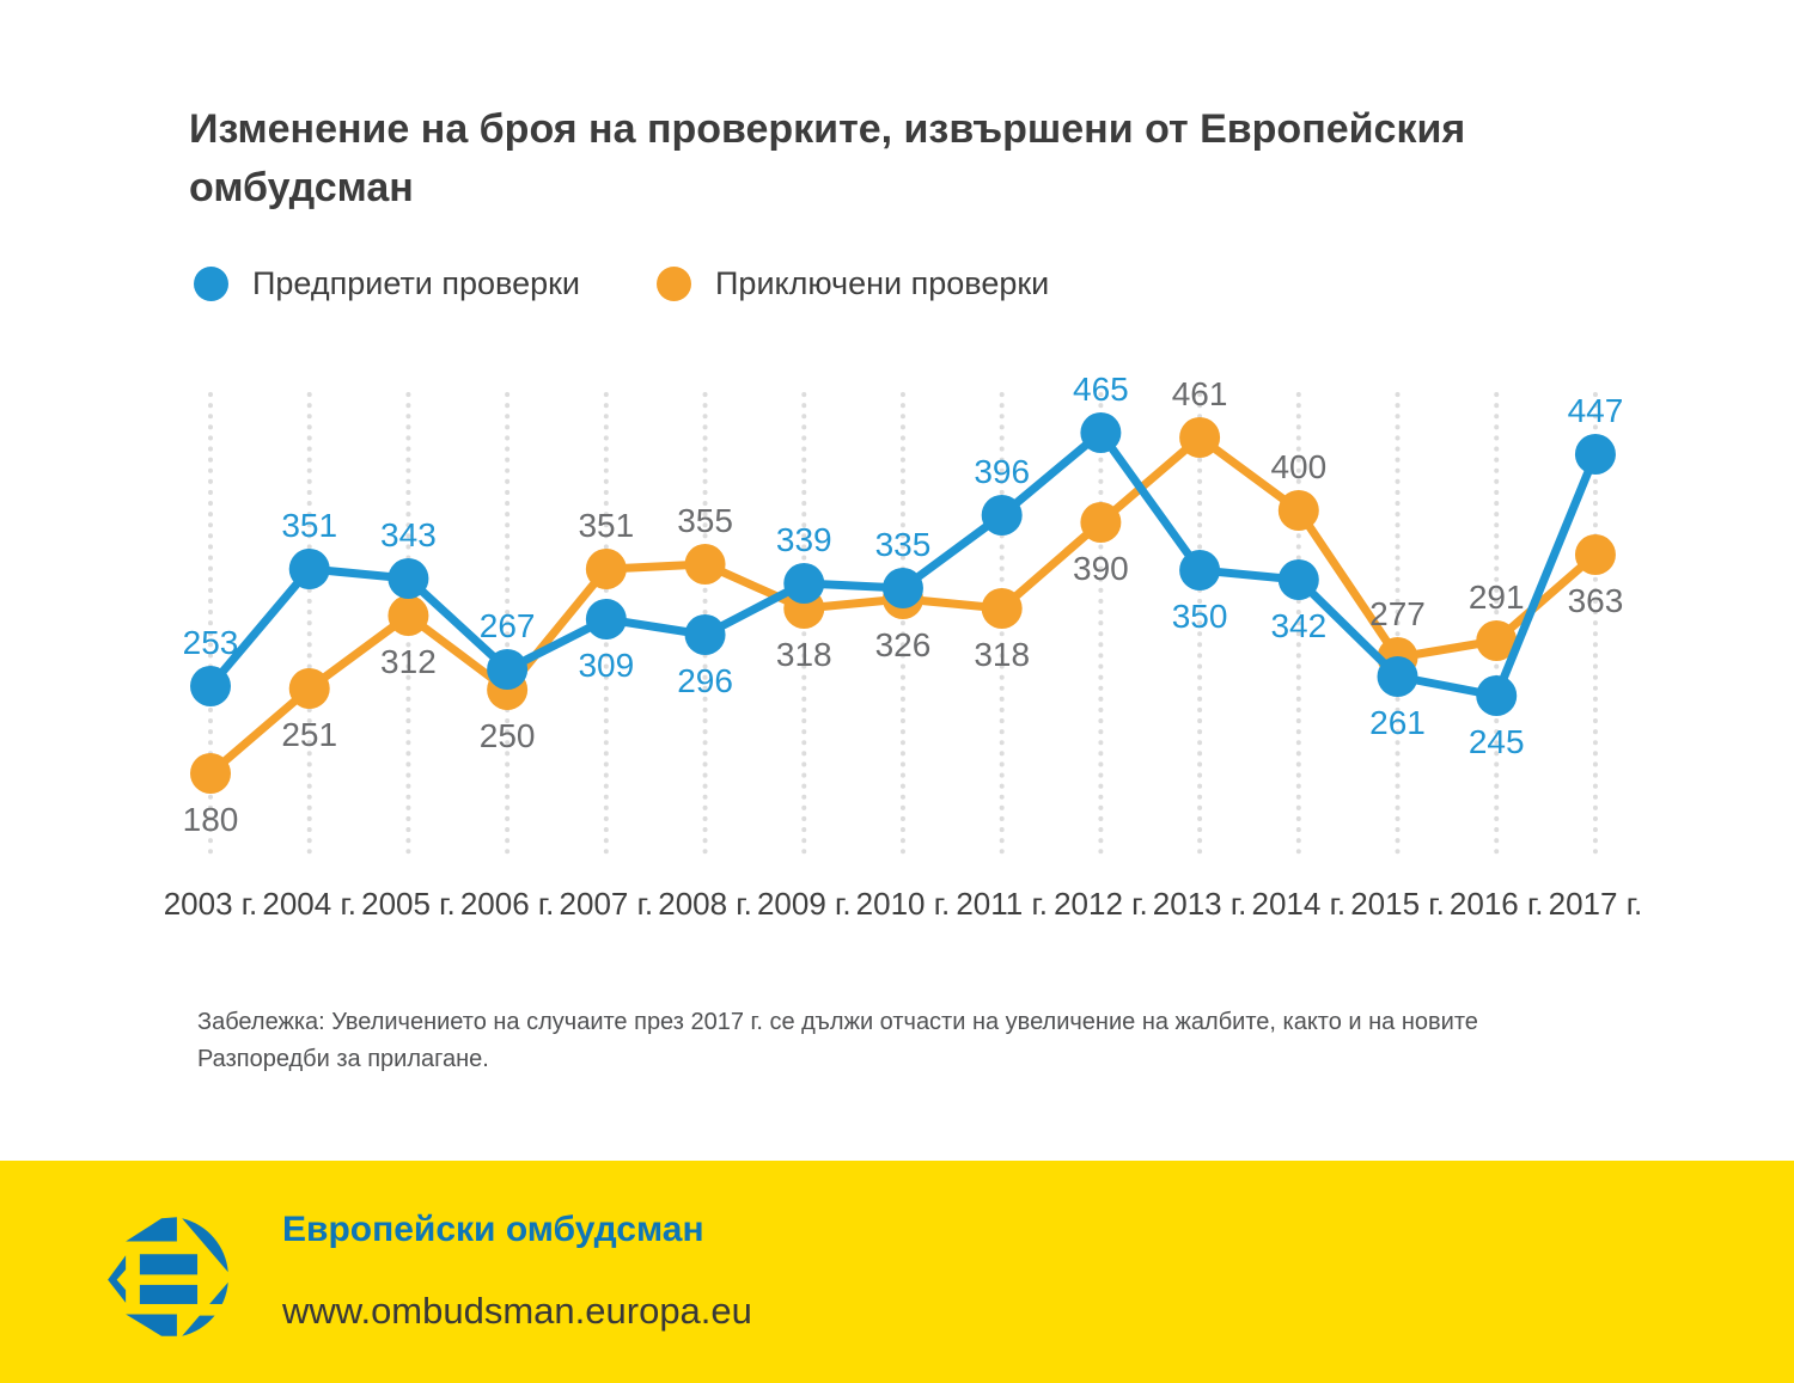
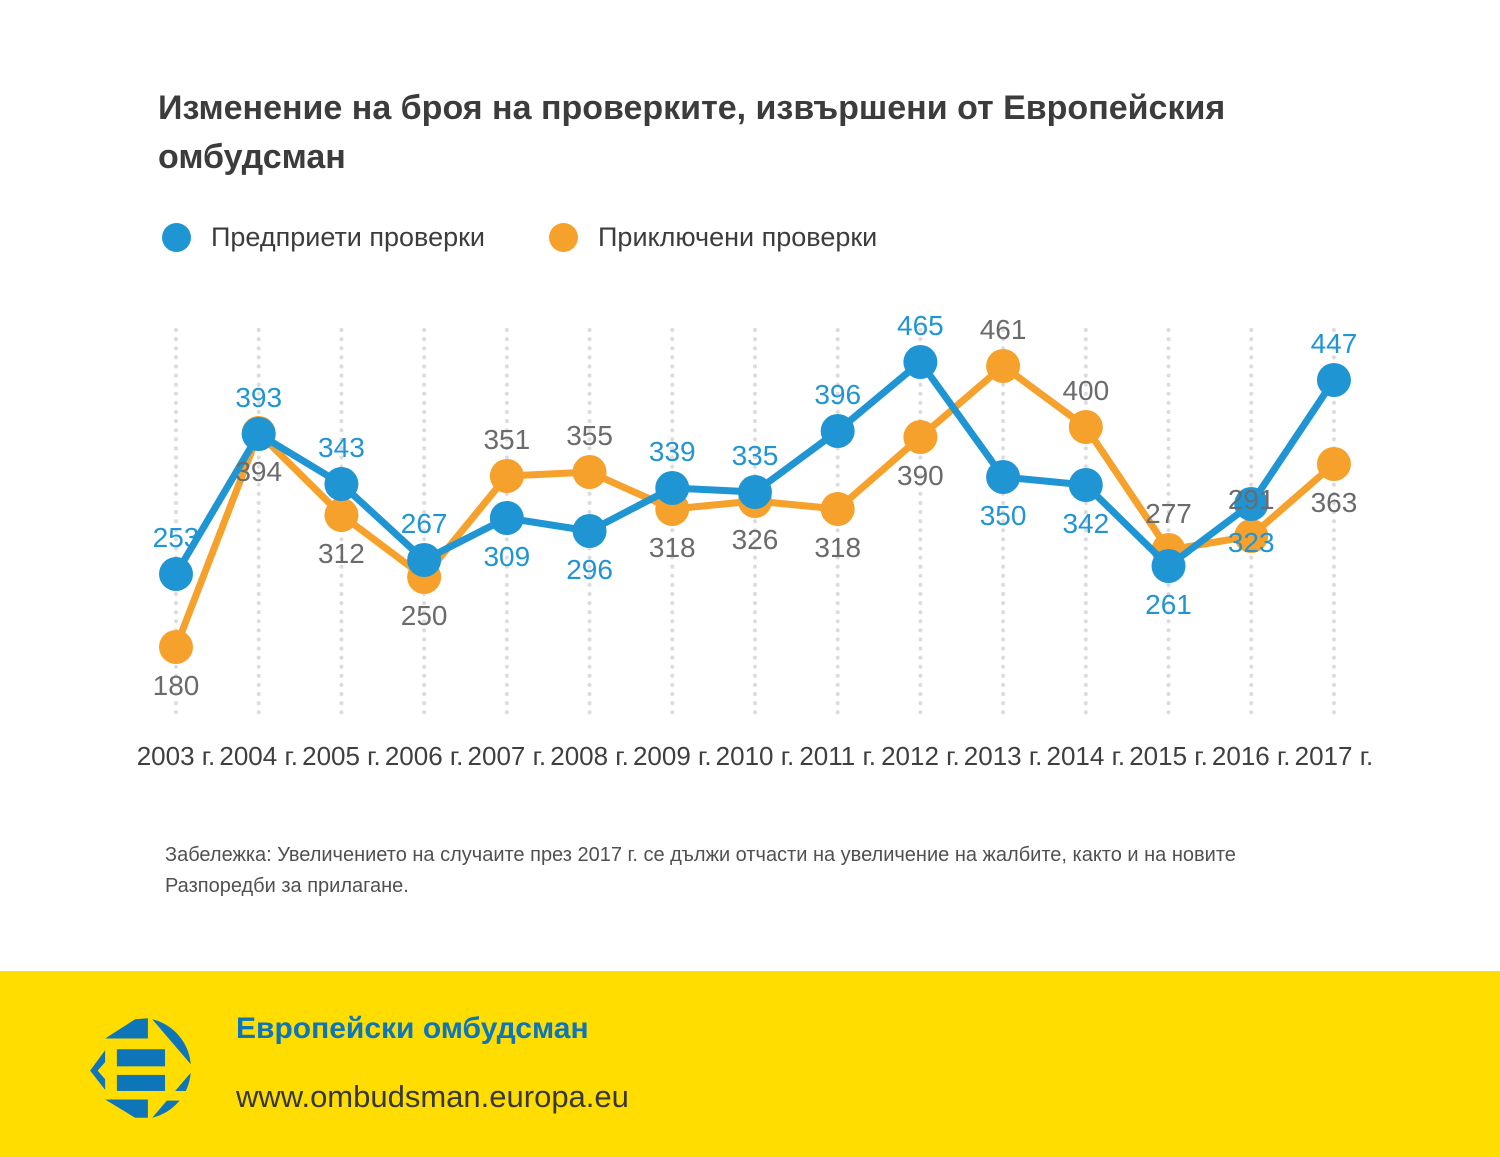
Приключени проверки/2004 г.: 251 -> 394
Предприети проверки/2004 г.: 351 -> 393
Предприети проверки/2016 г.: 245 -> 323
